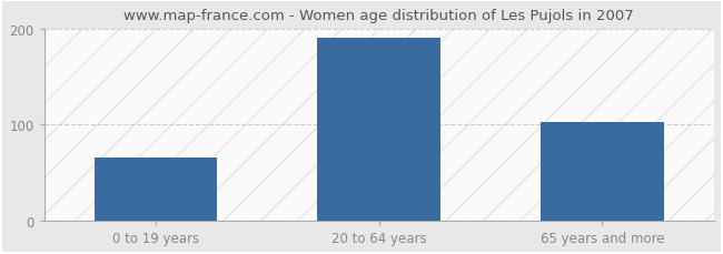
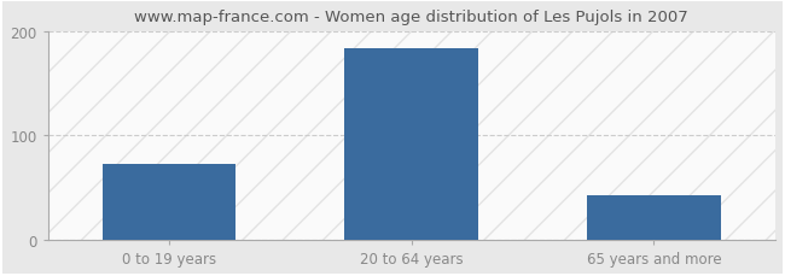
0 to 19 years: 66 -> 72
20 to 64 years: 190 -> 183
65 years and more: 102 -> 42
